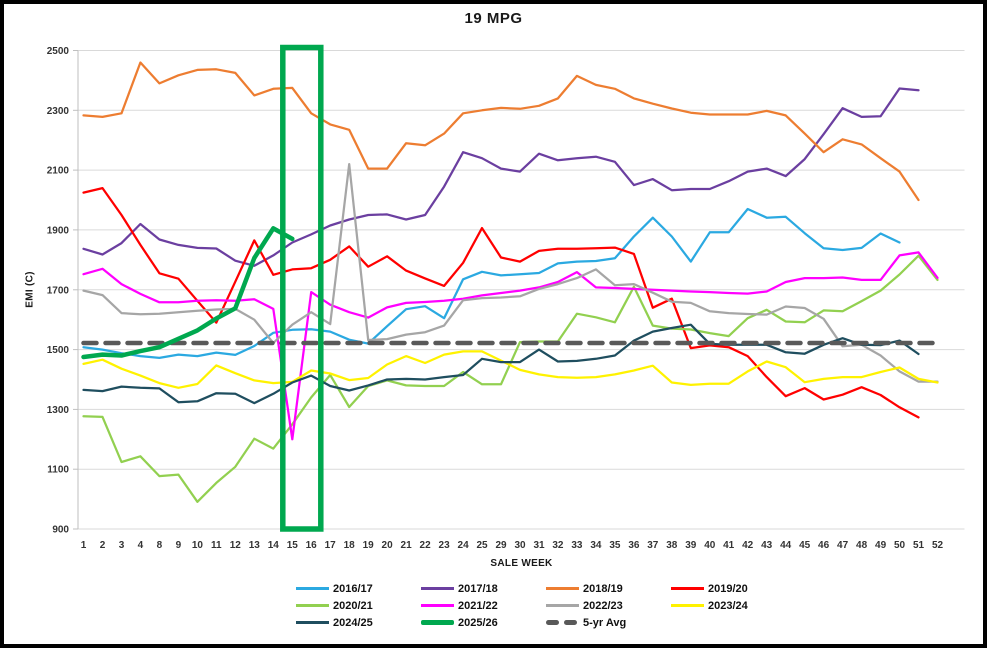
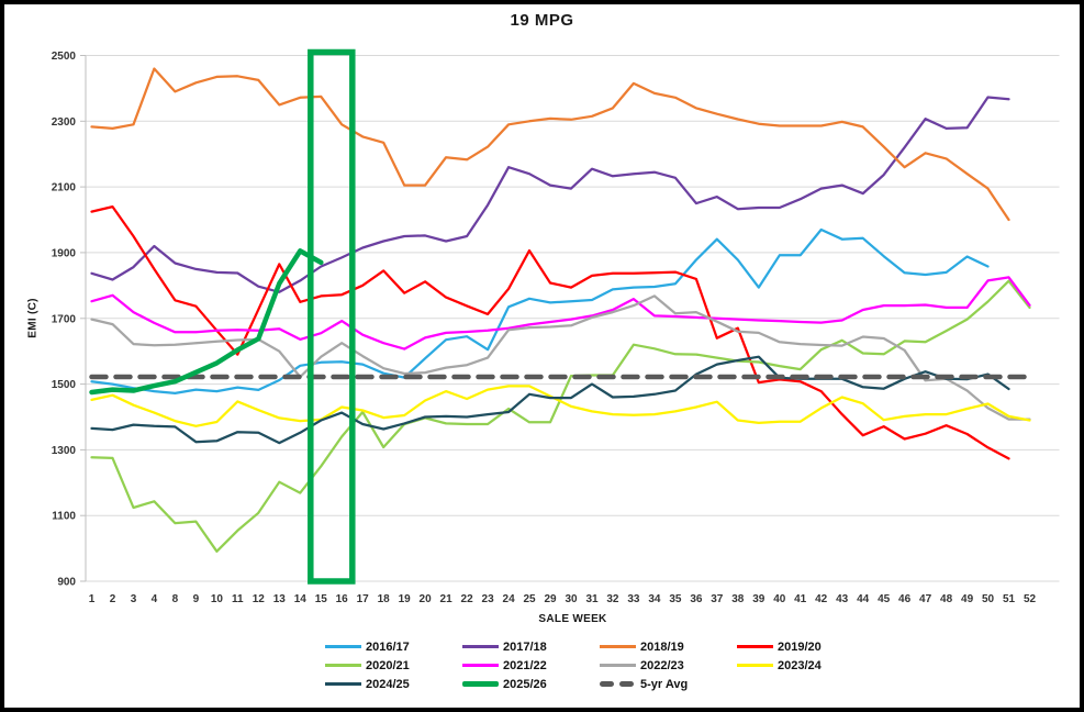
2021/22/15: 1200 -> 1660
2022/23/18: 2120 -> 1550
2020/21/36: 1710 -> 1590
